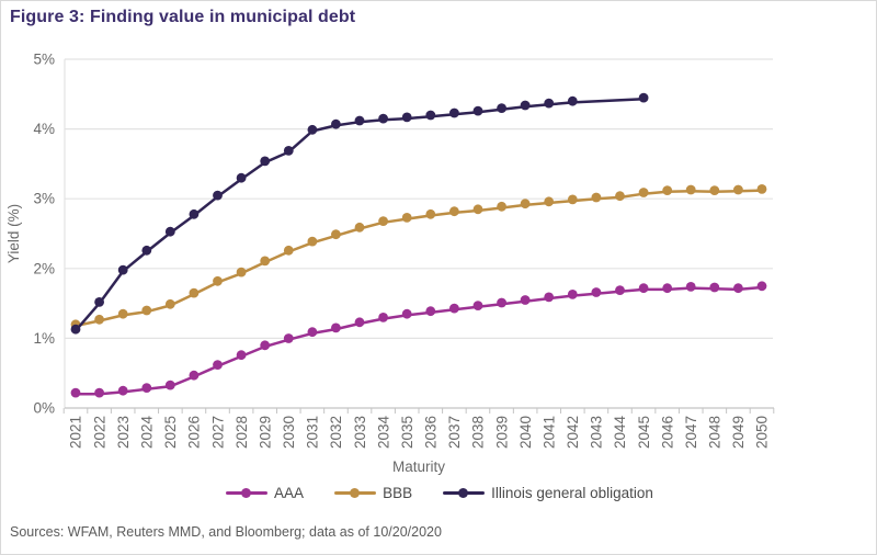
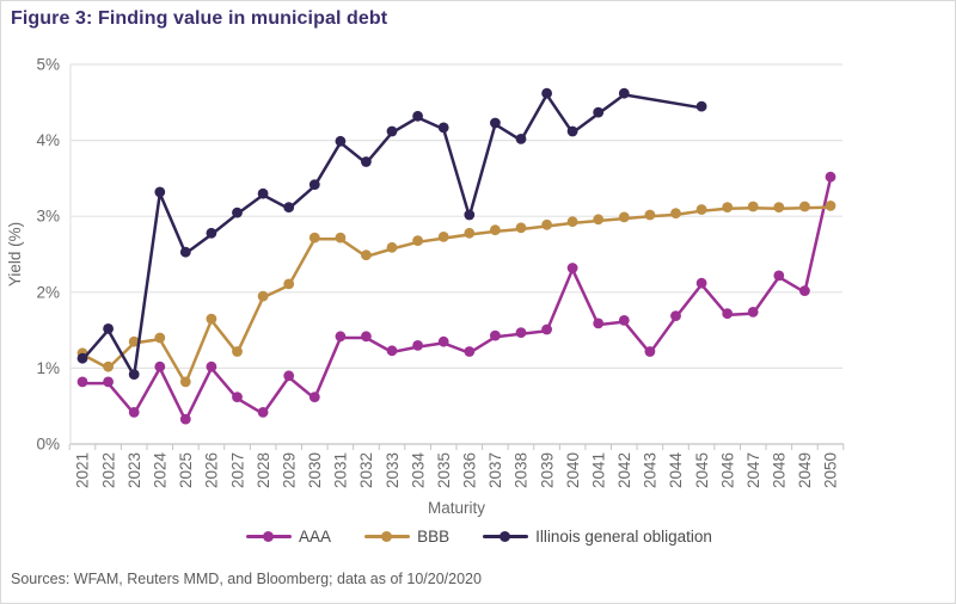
AAA/2021: 0.2% -> 0.8%
AAA/2022: 0.2% -> 0.8%
BBB/2022: 1.2% -> 1.0%
AAA/2023: 0.2% -> 0.4%
Illinois general obligation/2023: 2.0% -> 0.9%
AAA/2024: 0.3% -> 1.0%
Illinois general obligation/2024: 2.2% -> 3.3%
BBB/2025: 1.5% -> 0.8%
AAA/2026: 0.5% -> 1.0%
BBB/2027: 1.8% -> 1.2%
AAA/2028: 0.7% -> 0.4%
Illinois general obligation/2029: 3.5% -> 3.1%
AAA/2030: 1.0% -> 0.6%
BBB/2030: 2.2% -> 2.7%
Illinois general obligation/2030: 3.7% -> 3.4%
AAA/2031: 1.1% -> 1.4%
BBB/2031: 2.4% -> 2.7%
AAA/2032: 1.1% -> 1.4%
Illinois general obligation/2032: 4.0% -> 3.7%
Illinois general obligation/2034: 4.1% -> 4.3%
AAA/2036: 1.4% -> 1.2%
Illinois general obligation/2036: 4.2% -> 3.0%
Illinois general obligation/2038: 4.2% -> 4.0%
Illinois general obligation/2039: 4.3% -> 4.6%
AAA/2040: 1.5% -> 2.3%
Illinois general obligation/2040: 4.3% -> 4.1%
Illinois general obligation/2042: 4.4% -> 4.6%
AAA/2043: 1.6% -> 1.2%
AAA/2045: 1.7% -> 2.1%
AAA/2048: 1.7% -> 2.2%
AAA/2049: 1.7% -> 2.0%
AAA/2050: 1.7% -> 3.5%
